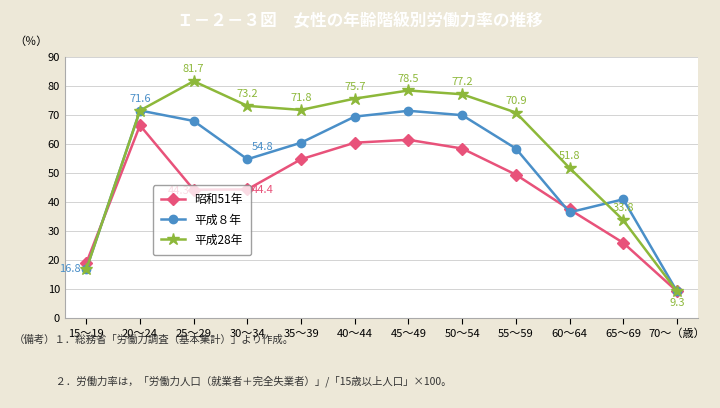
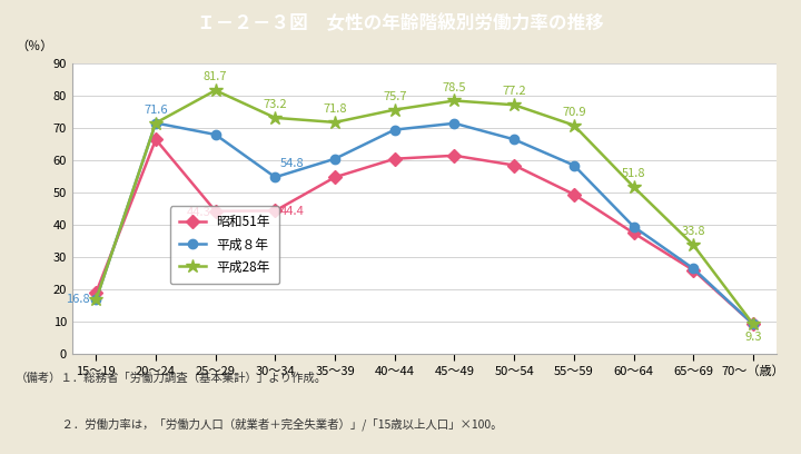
平成８年/50～54: 70.0 -> 66.5
平成８年/60～64: 36.5 -> 39.5
平成８年/65～69: 41.0 -> 26.5
